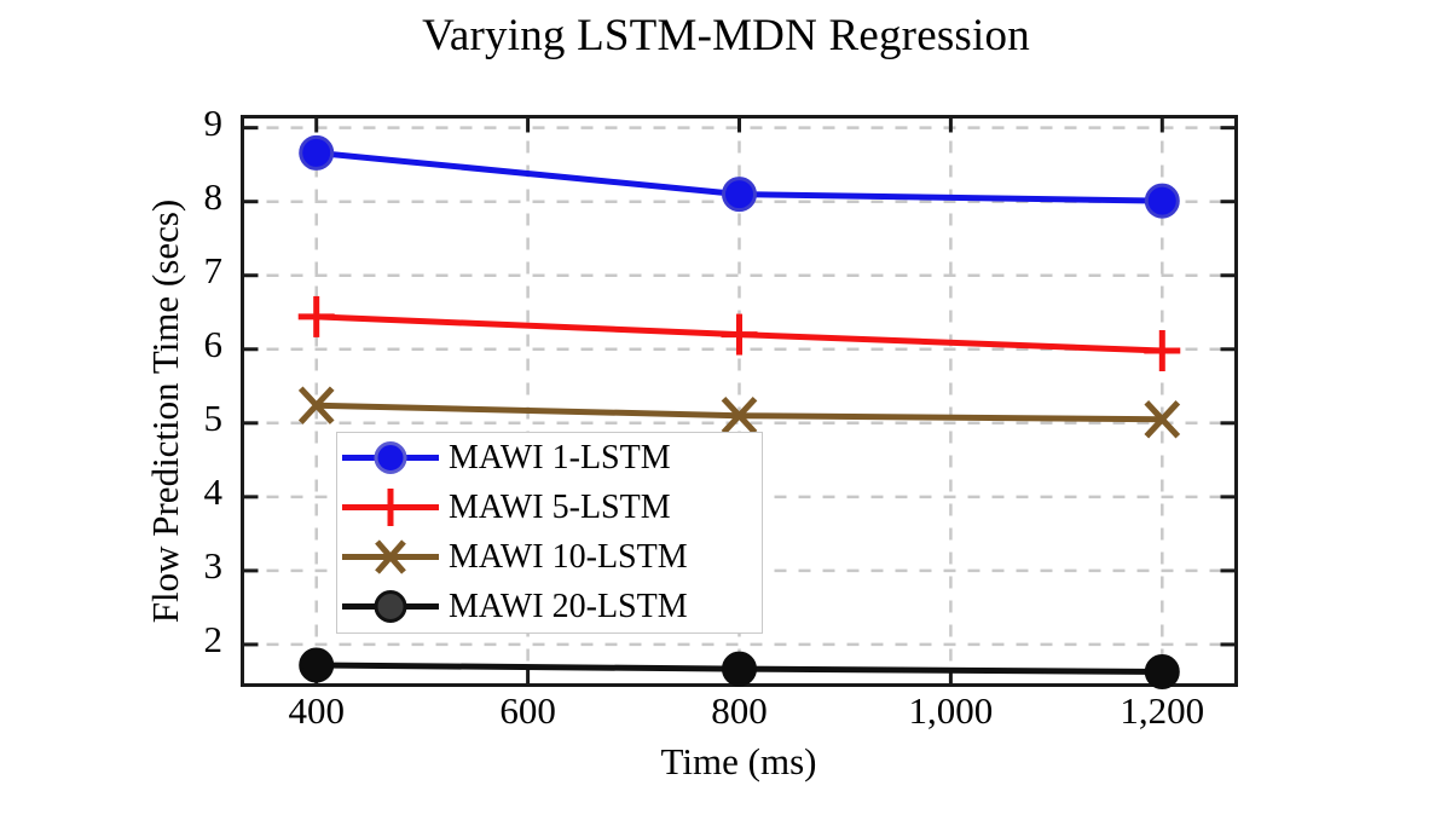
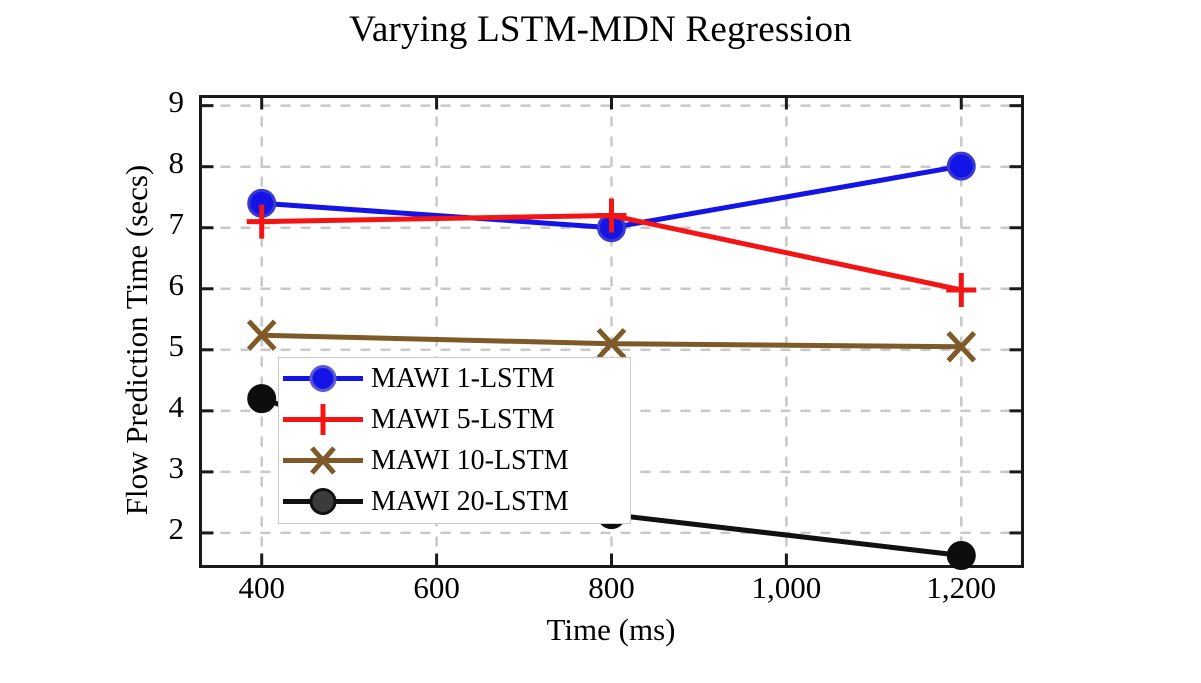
MAWI 1-LSTM/400: 8.7 -> 7.4
MAWI 5-LSTM/400: 6.4 -> 7.1
MAWI 20-LSTM/400: 1.7 -> 4.2
MAWI 1-LSTM/800: 8.1 -> 7.0
MAWI 5-LSTM/800: 6.2 -> 7.2
MAWI 20-LSTM/800: 1.7 -> 2.3
